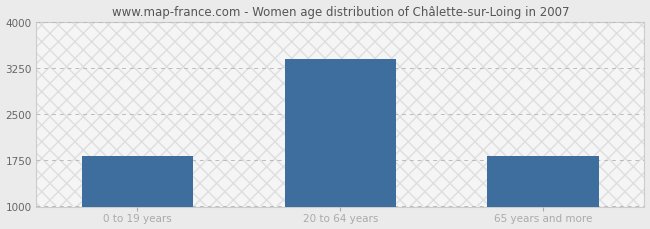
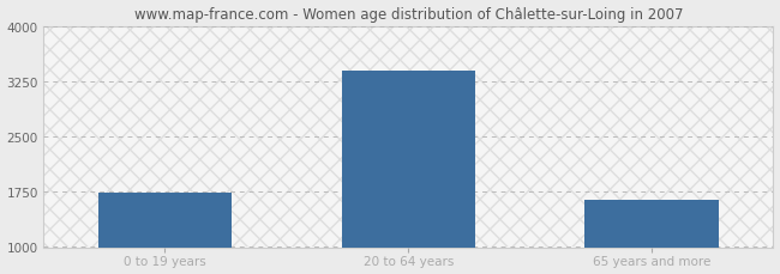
0 to 19 years: 1820 -> 1730
65 years and more: 1820 -> 1640
